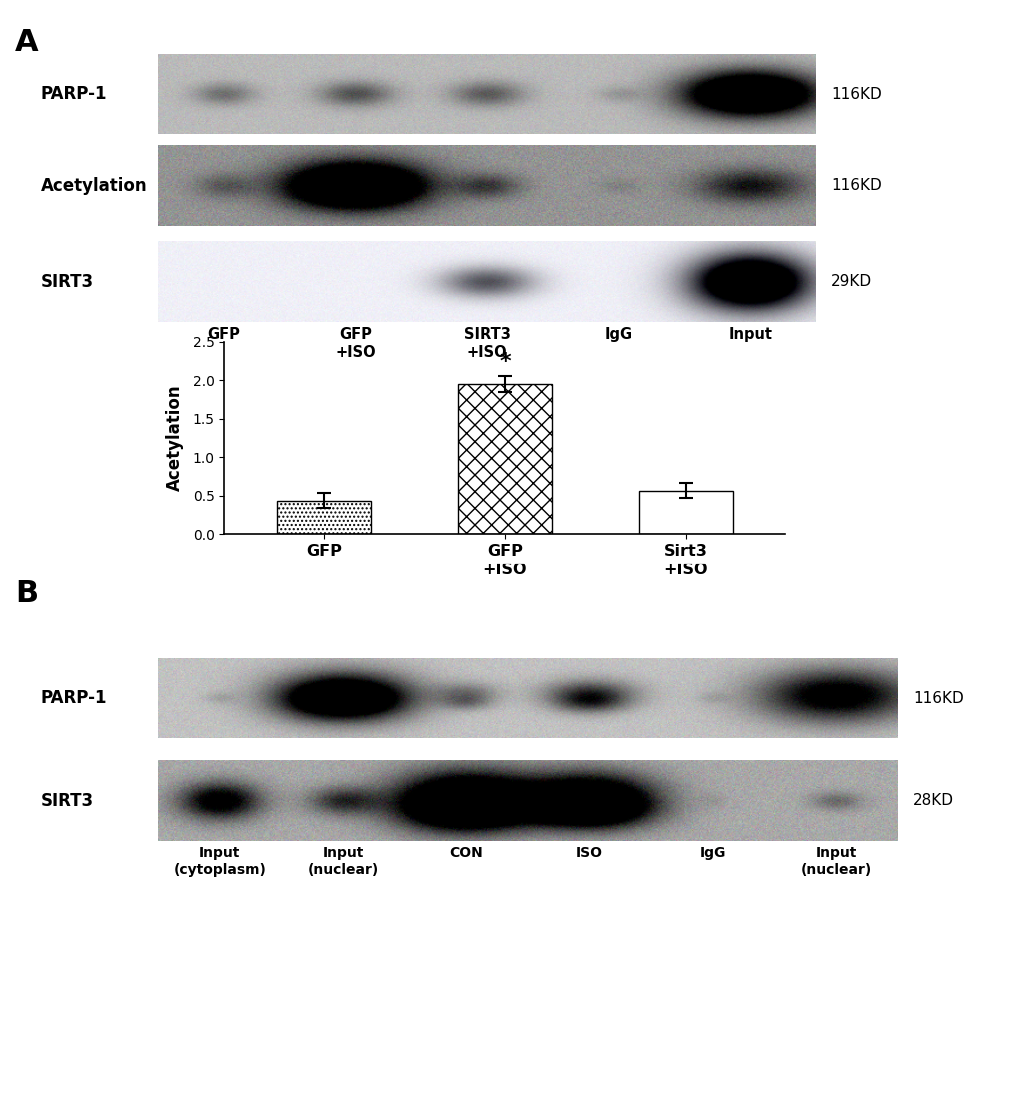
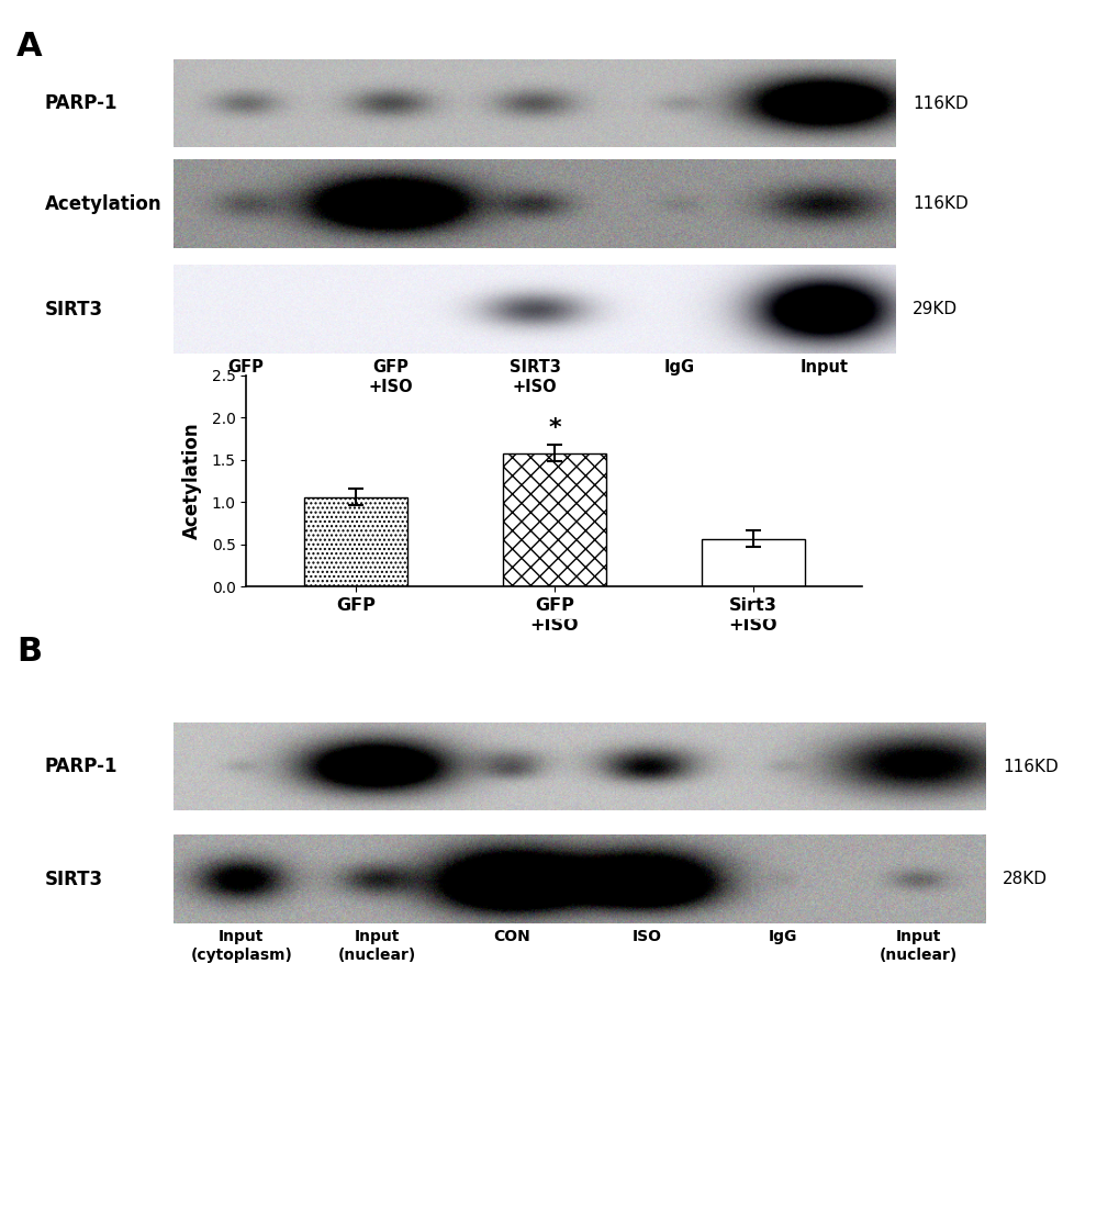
GFP: 0.44 -> 1.06
GFP +ISO: 1.95 -> 1.58
